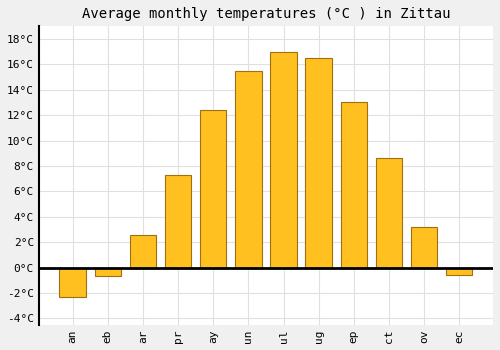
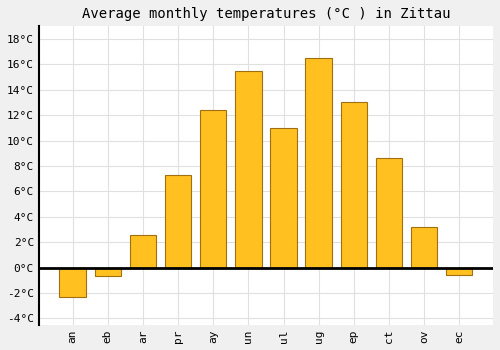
ul: 17.0°C -> 11.0°C
